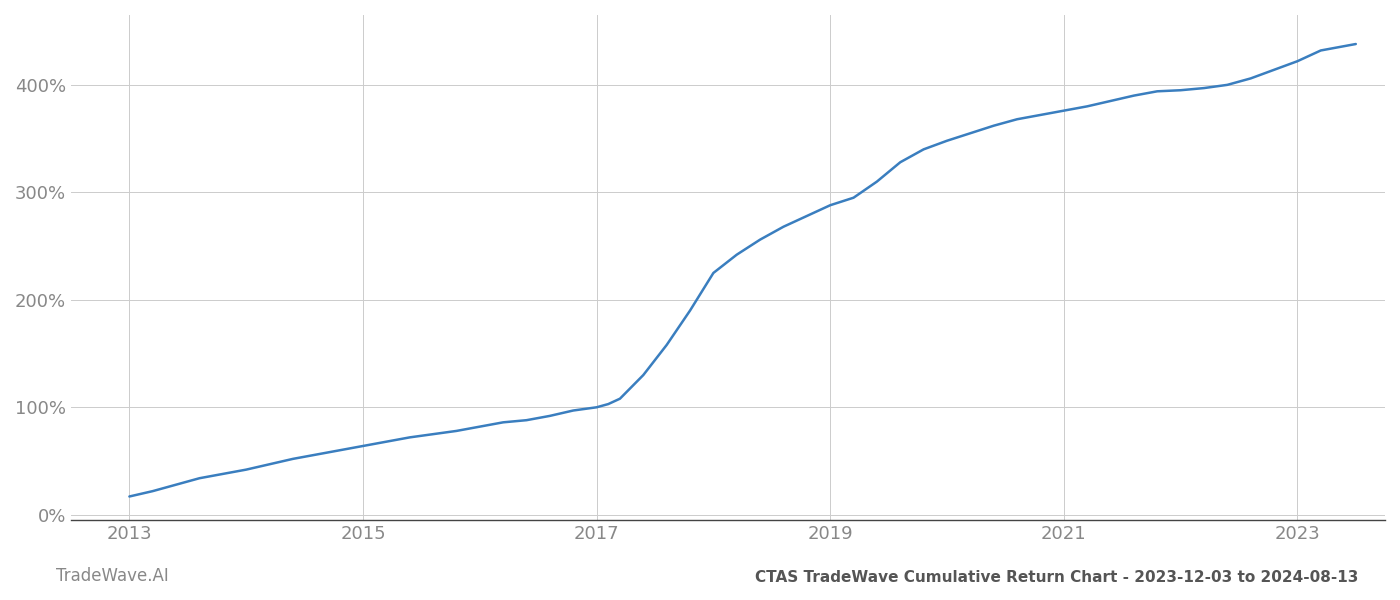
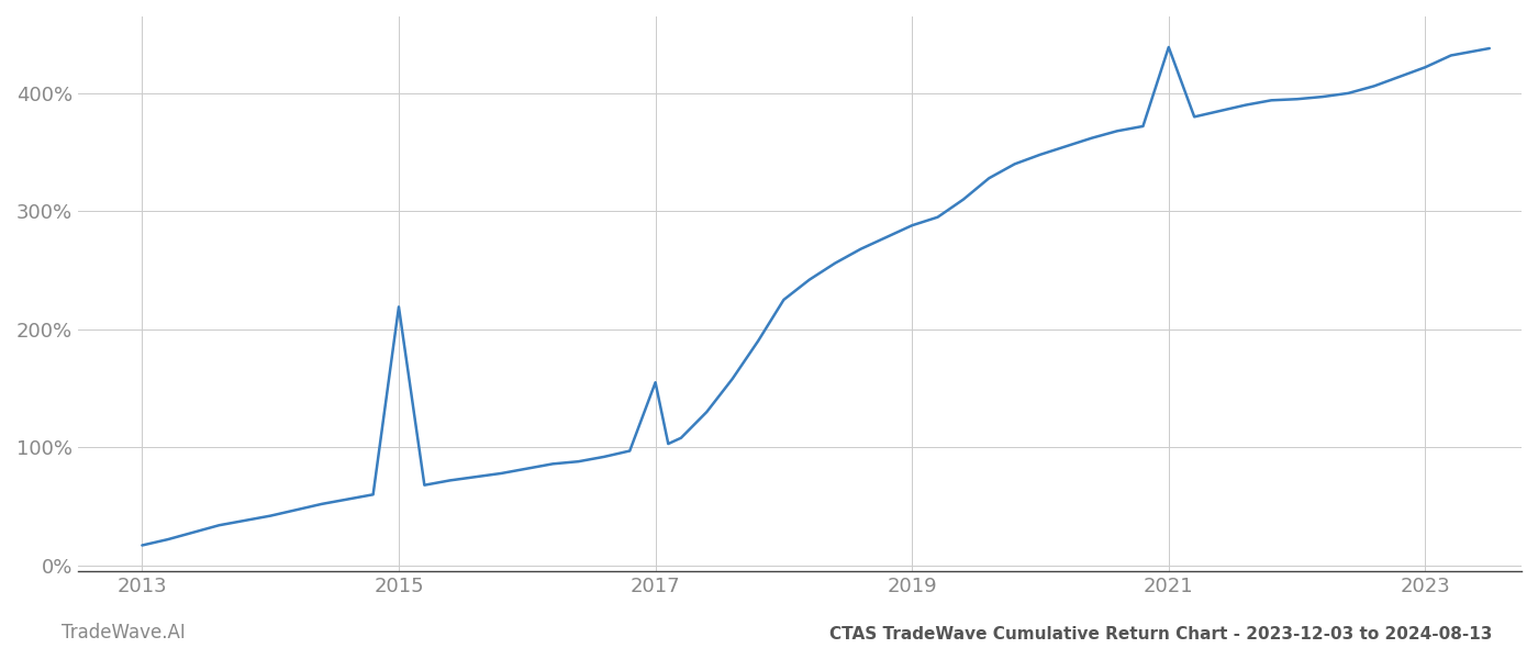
2015: 64% -> 219%
2017: 100% -> 155%
2021: 376% -> 439%
